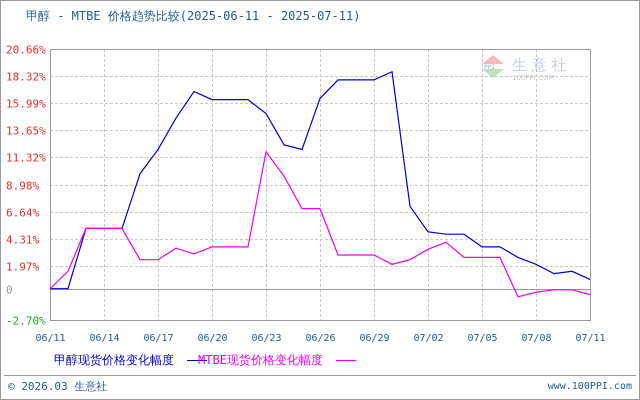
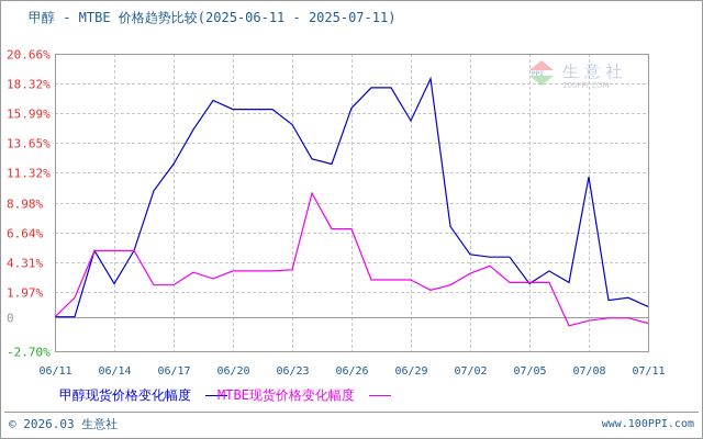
甲醇现货价格变化幅度/06/14: 5.2% -> 2.6%
MTBE现货价格变化幅度/06/23: 11.8% -> 3.7%
甲醇现货价格变化幅度/06/29: 18.0% -> 15.4%
甲醇现货价格变化幅度/07/05: 3.6% -> 2.6%
甲醇现货价格变化幅度/07/08: 2.1% -> 11.0%
